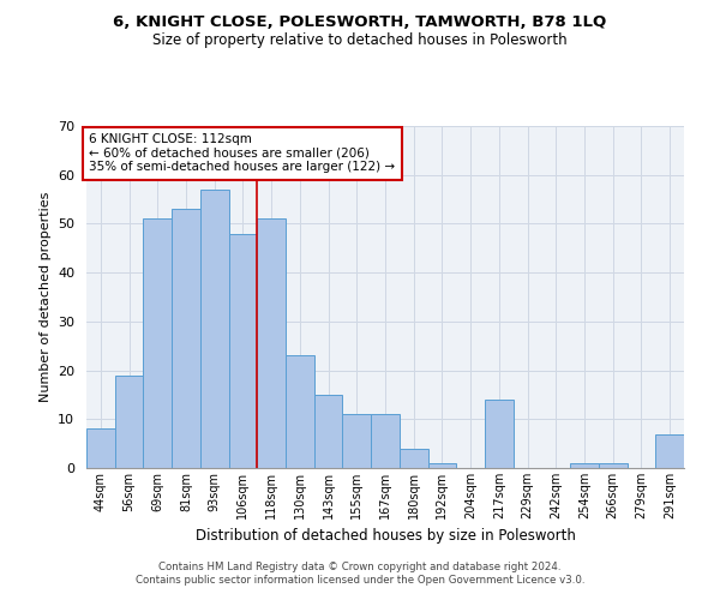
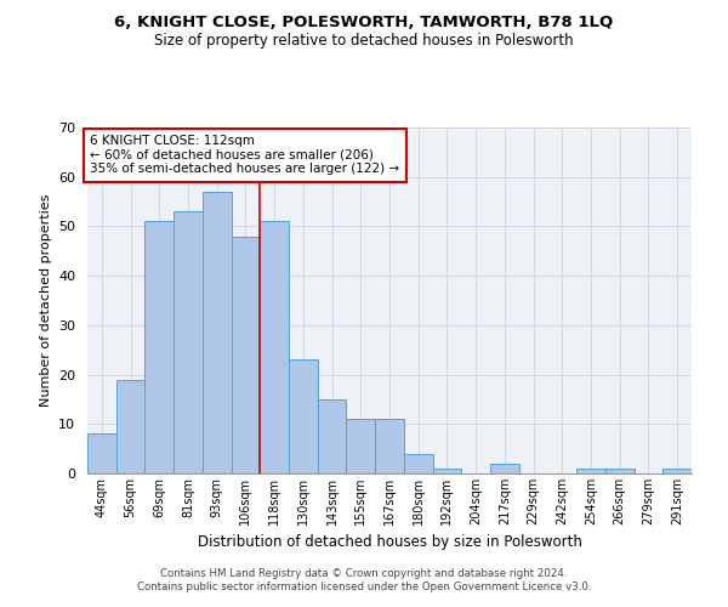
217sqm: 14 -> 2
291sqm: 7 -> 1
